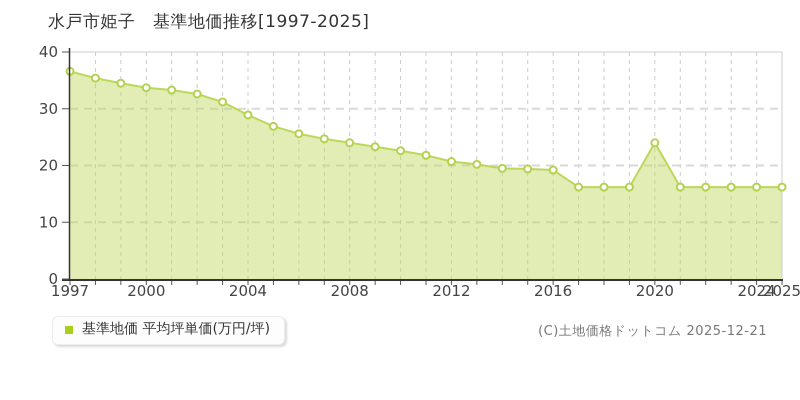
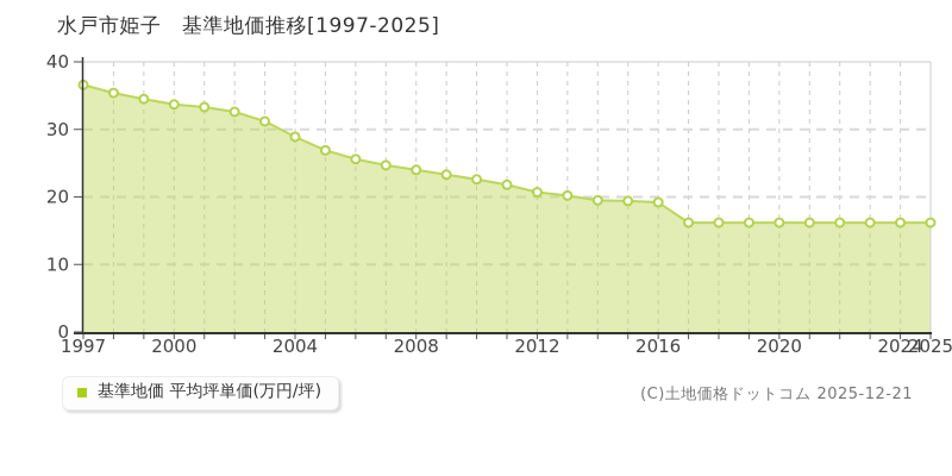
2020: 24 -> 16
